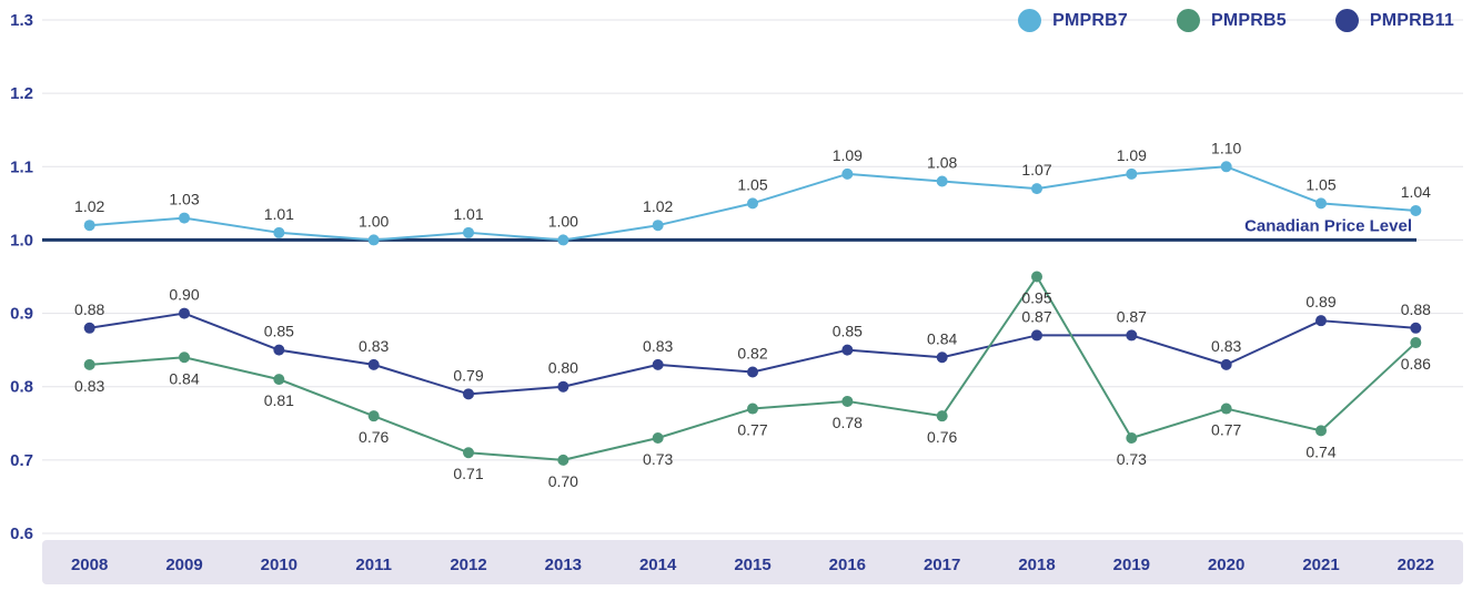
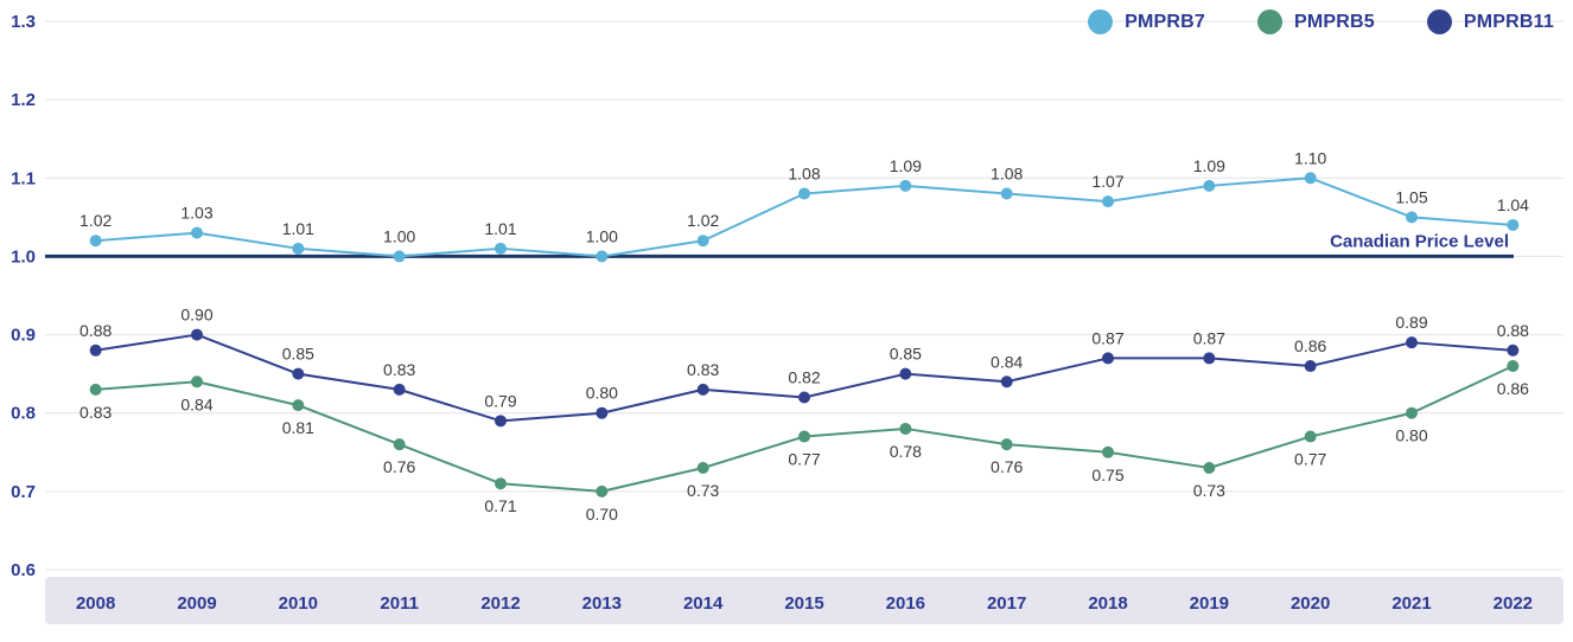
PMPRB7/2015: 1.05 -> 1.08
PMPRB5/2018: 0.95 -> 0.75
PMPRB11/2020: 0.83 -> 0.86
PMPRB5/2021: 0.74 -> 0.80
